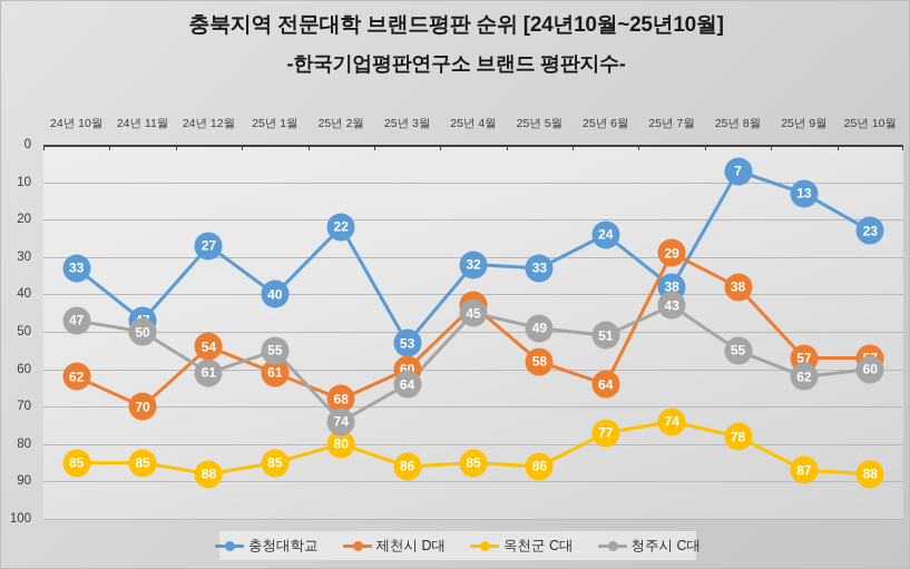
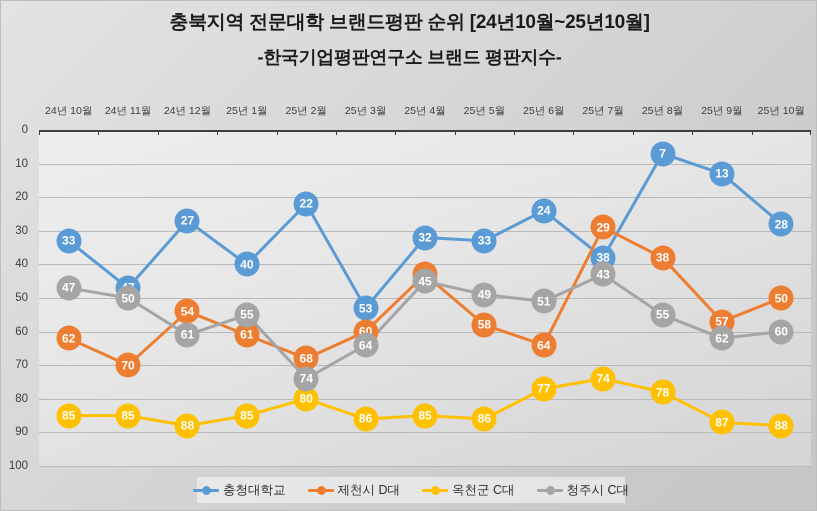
충청대학교/25년 10월: 23 -> 28
제천시 D대/25년 10월: 57 -> 50
